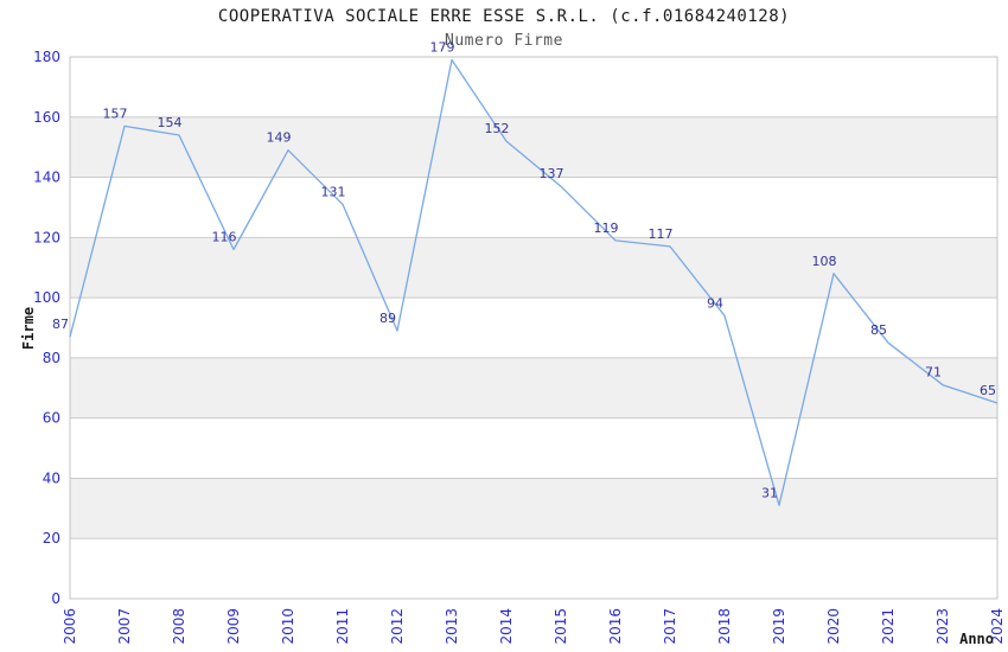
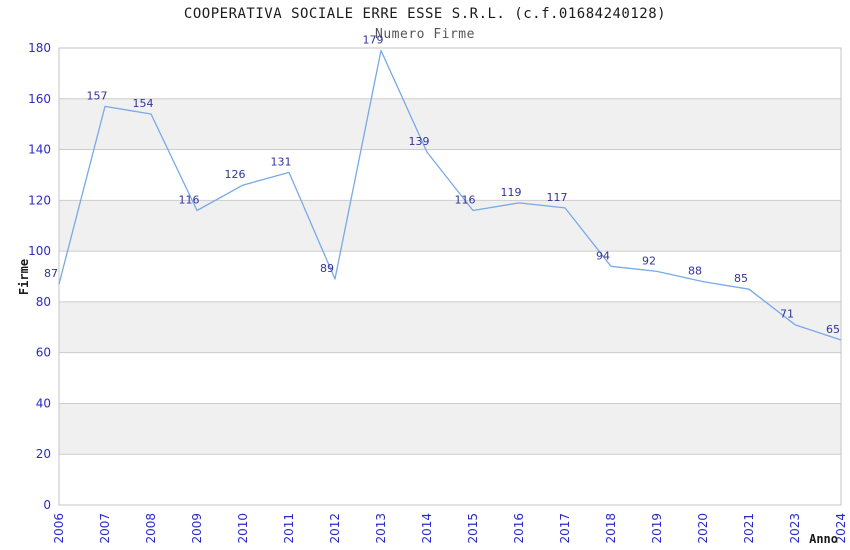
2010: 149 -> 126
2014: 152 -> 139
2015: 137 -> 116
2019: 31 -> 92
2020: 108 -> 88
